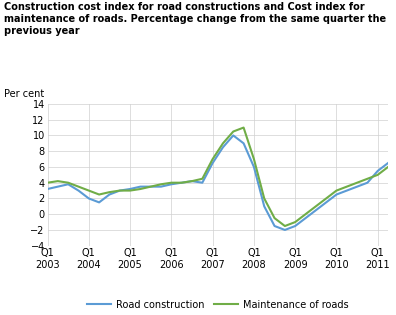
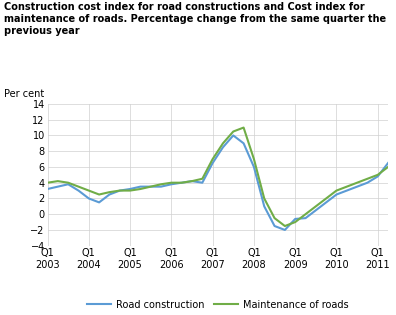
Road construction/Q1 2009: -1.5 -> -0.6
Road construction/Q1 2011: 5.5 -> 4.8
